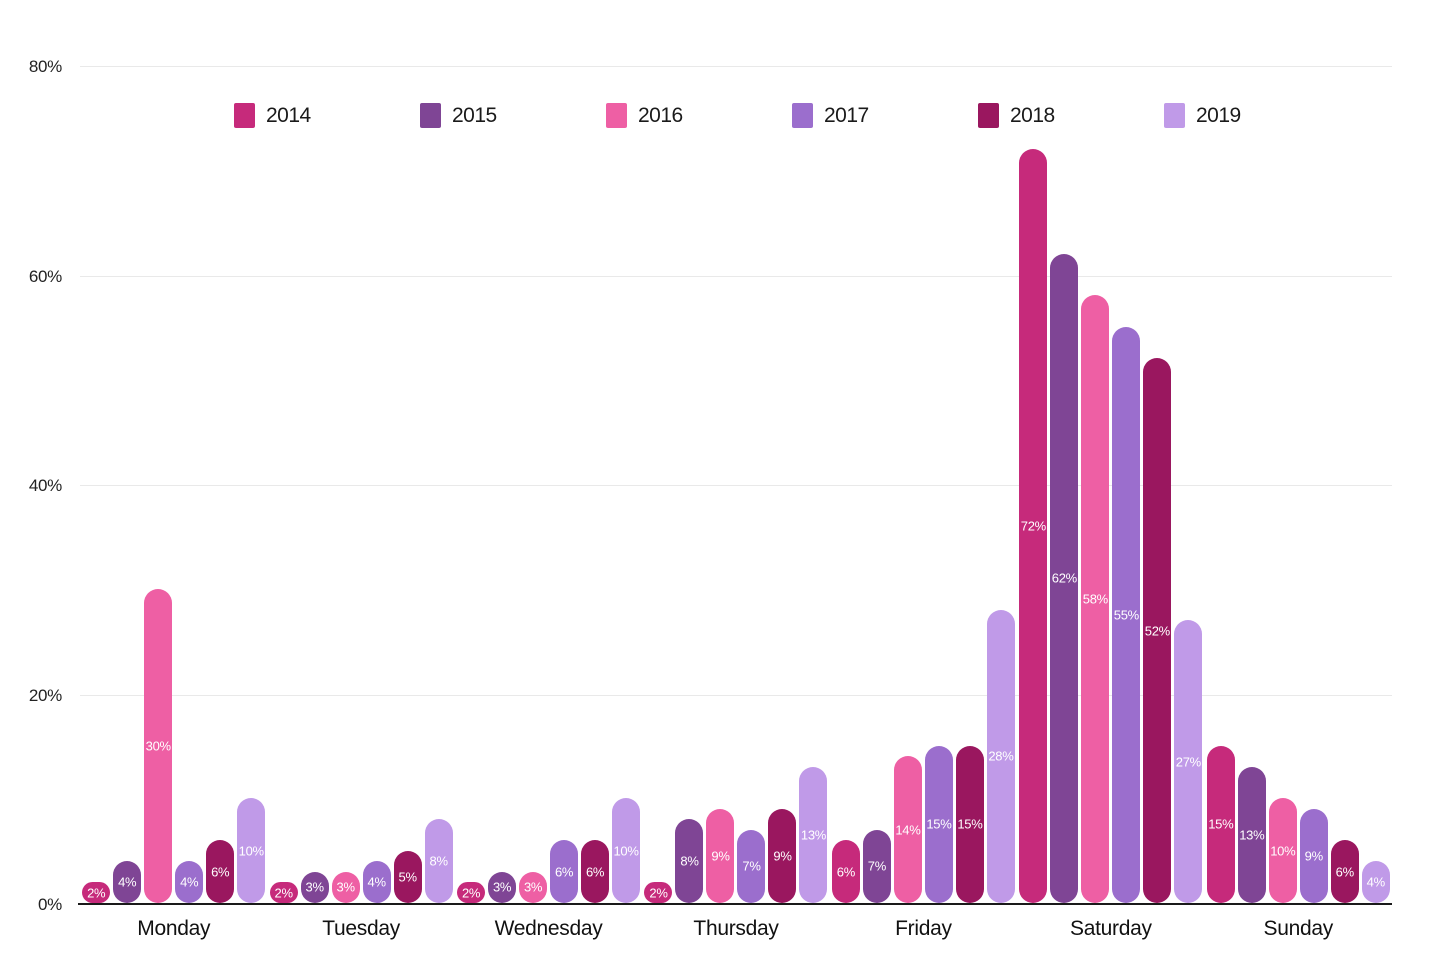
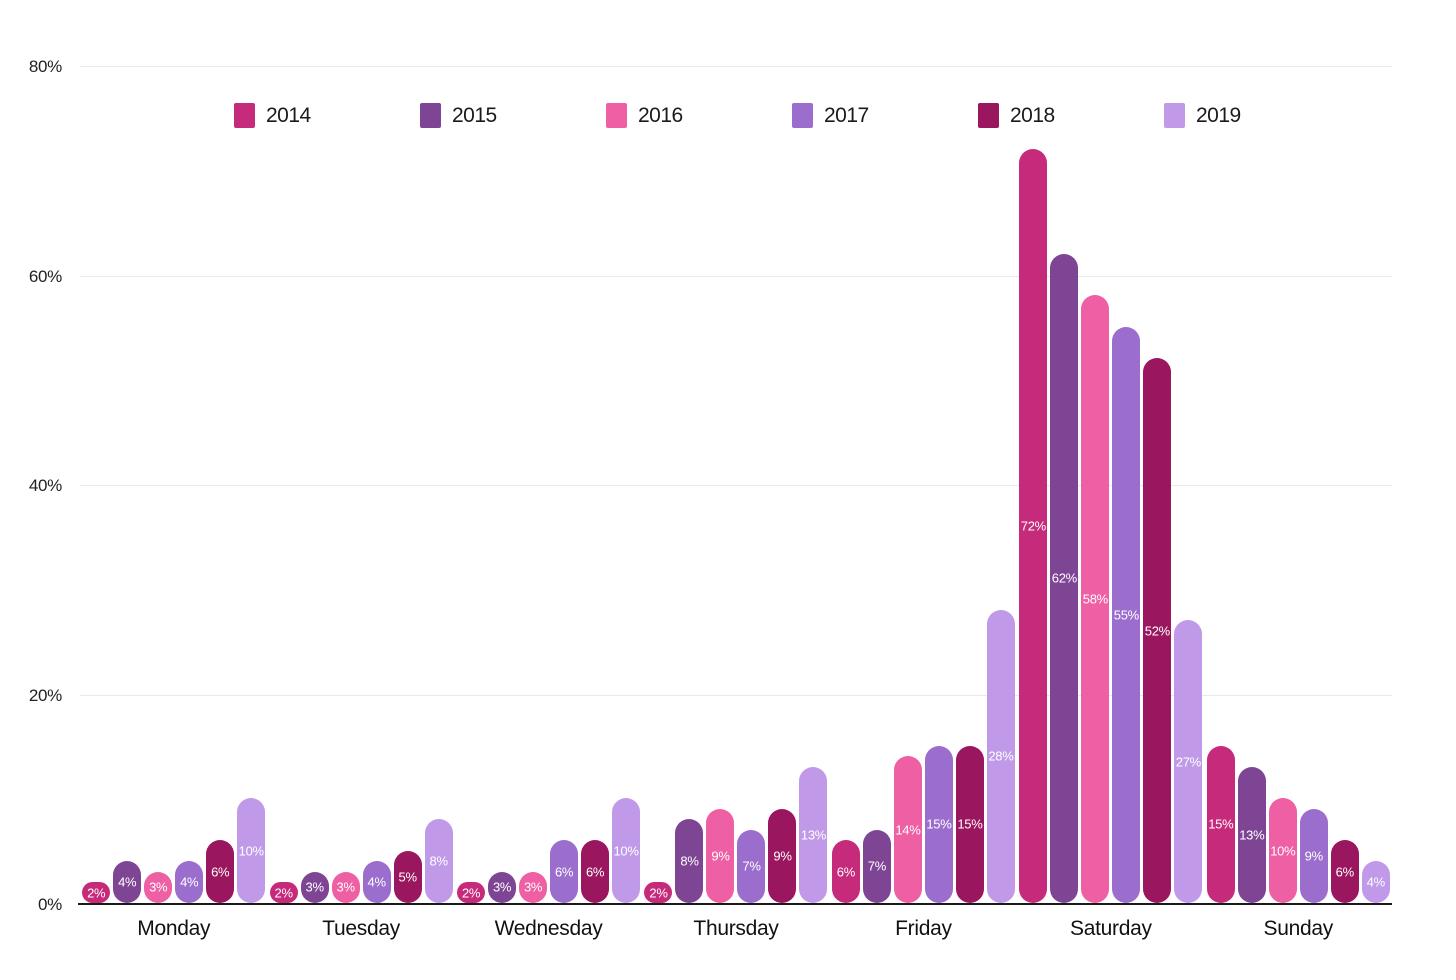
2016/Monday: 30% -> 3%
